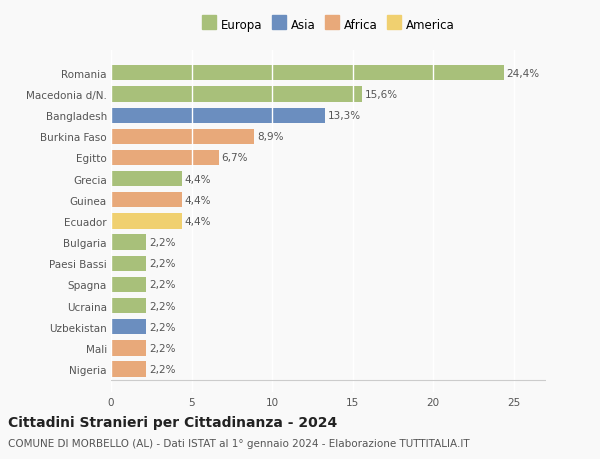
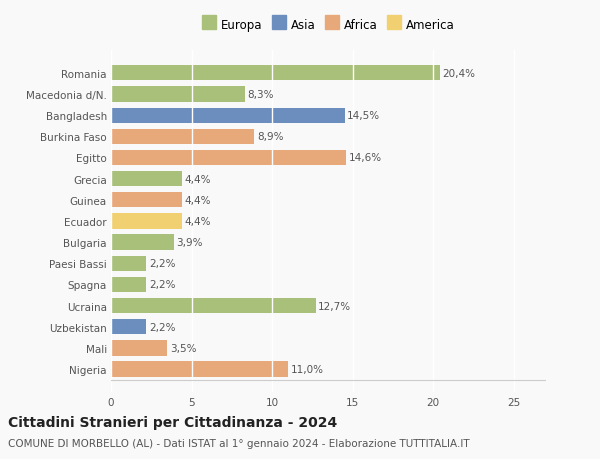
Romania: 24,4% -> 20,4%
Macedonia d/N.: 15,6% -> 8,3%
Bangladesh: 13,3% -> 14,5%
Egitto: 6,7% -> 14,6%
Bulgaria: 2,2% -> 3,9%
Ucraina: 2,2% -> 12,7%
Mali: 2,2% -> 3,5%
Nigeria: 2,2% -> 11,0%
